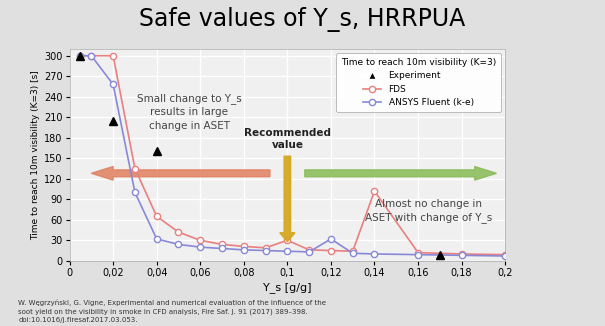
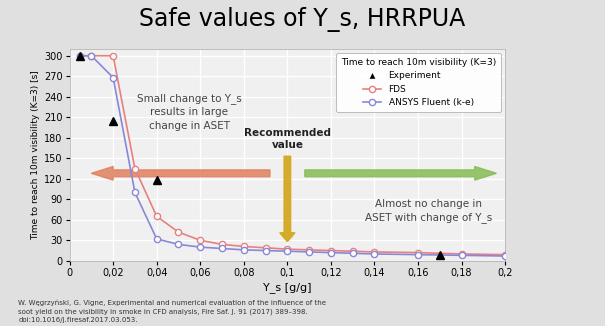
ANSYS Fluent (k-e)/0,02: 258 -> 268
Experiment/0,04: 160 -> 118
FDS/0,1: 30 -> 17
ANSYS Fluent (k-e)/0,12: 32 -> 12
FDS/0,14: 102 -> 13
